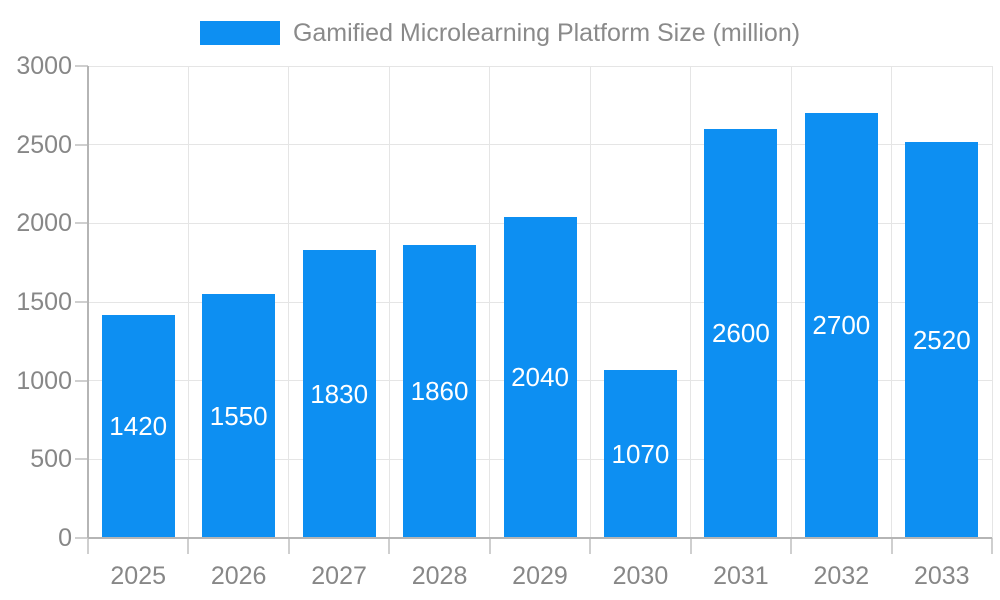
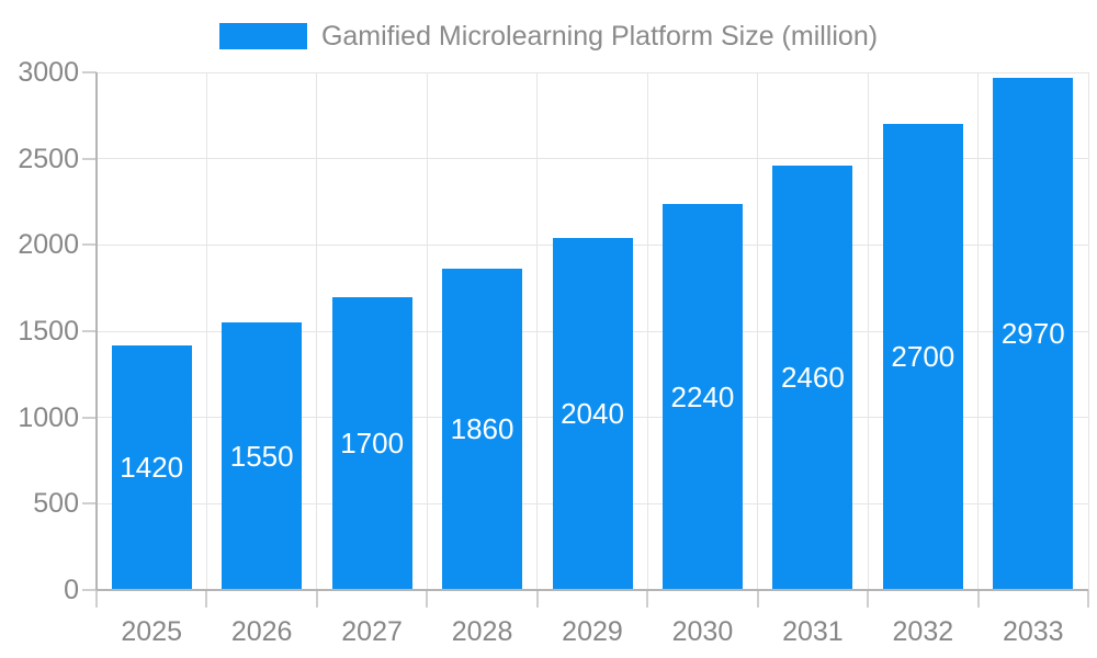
2027: 1830 -> 1700
2030: 1070 -> 2240
2031: 2600 -> 2460
2033: 2520 -> 2970
